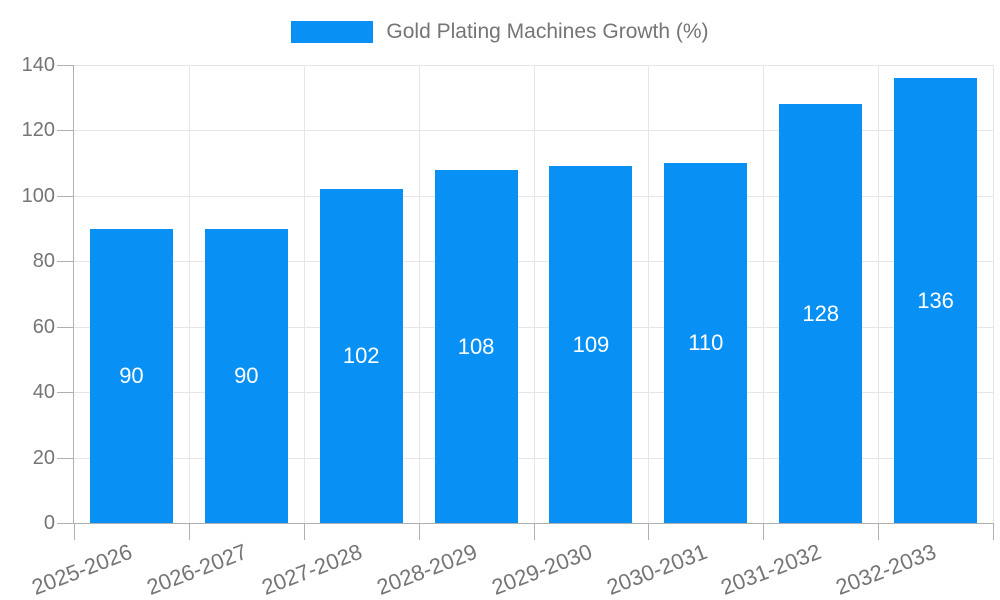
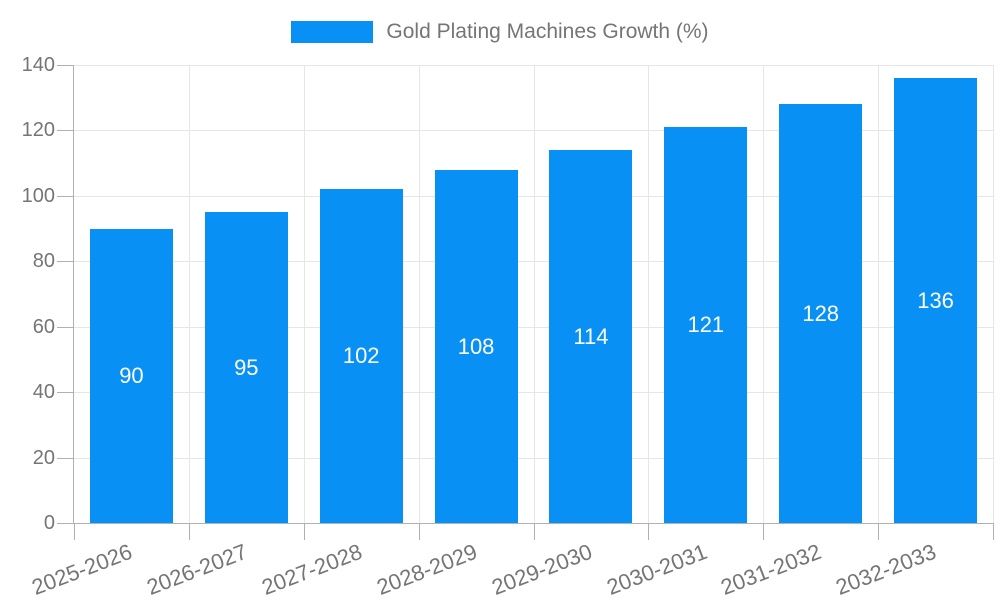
2026-2027: 90 -> 95
2029-2030: 109 -> 114
2030-2031: 110 -> 121
